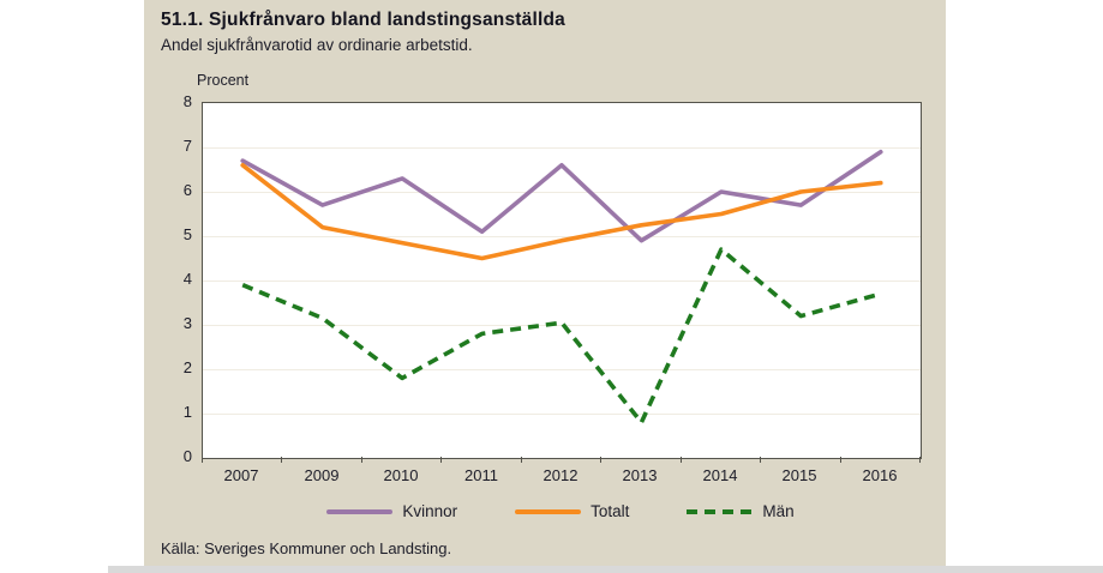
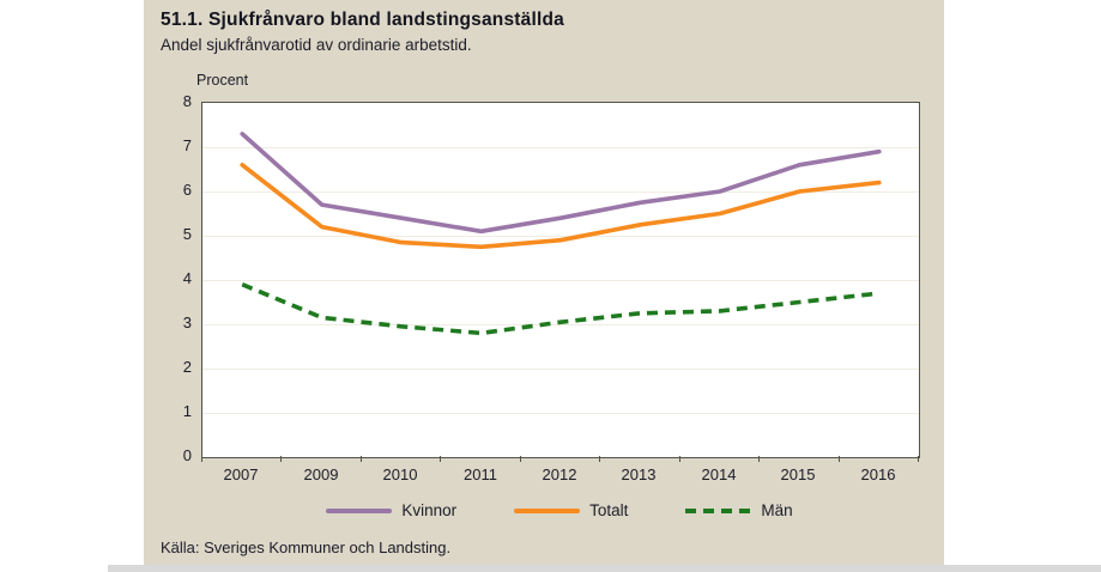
Kvinnor/2007: 6.7 -> 7.3
Kvinnor/2010: 6.3 -> 5.4
Män/2010: 1.8 -> 3.0
Totalt/2011: 4.5 -> 4.8
Kvinnor/2012: 6.6 -> 5.4
Kvinnor/2013: 4.9 -> 5.8
Män/2013: 0.8 -> 3.2
Män/2014: 4.7 -> 3.3
Kvinnor/2015: 5.7 -> 6.6
Män/2015: 3.2 -> 3.5
